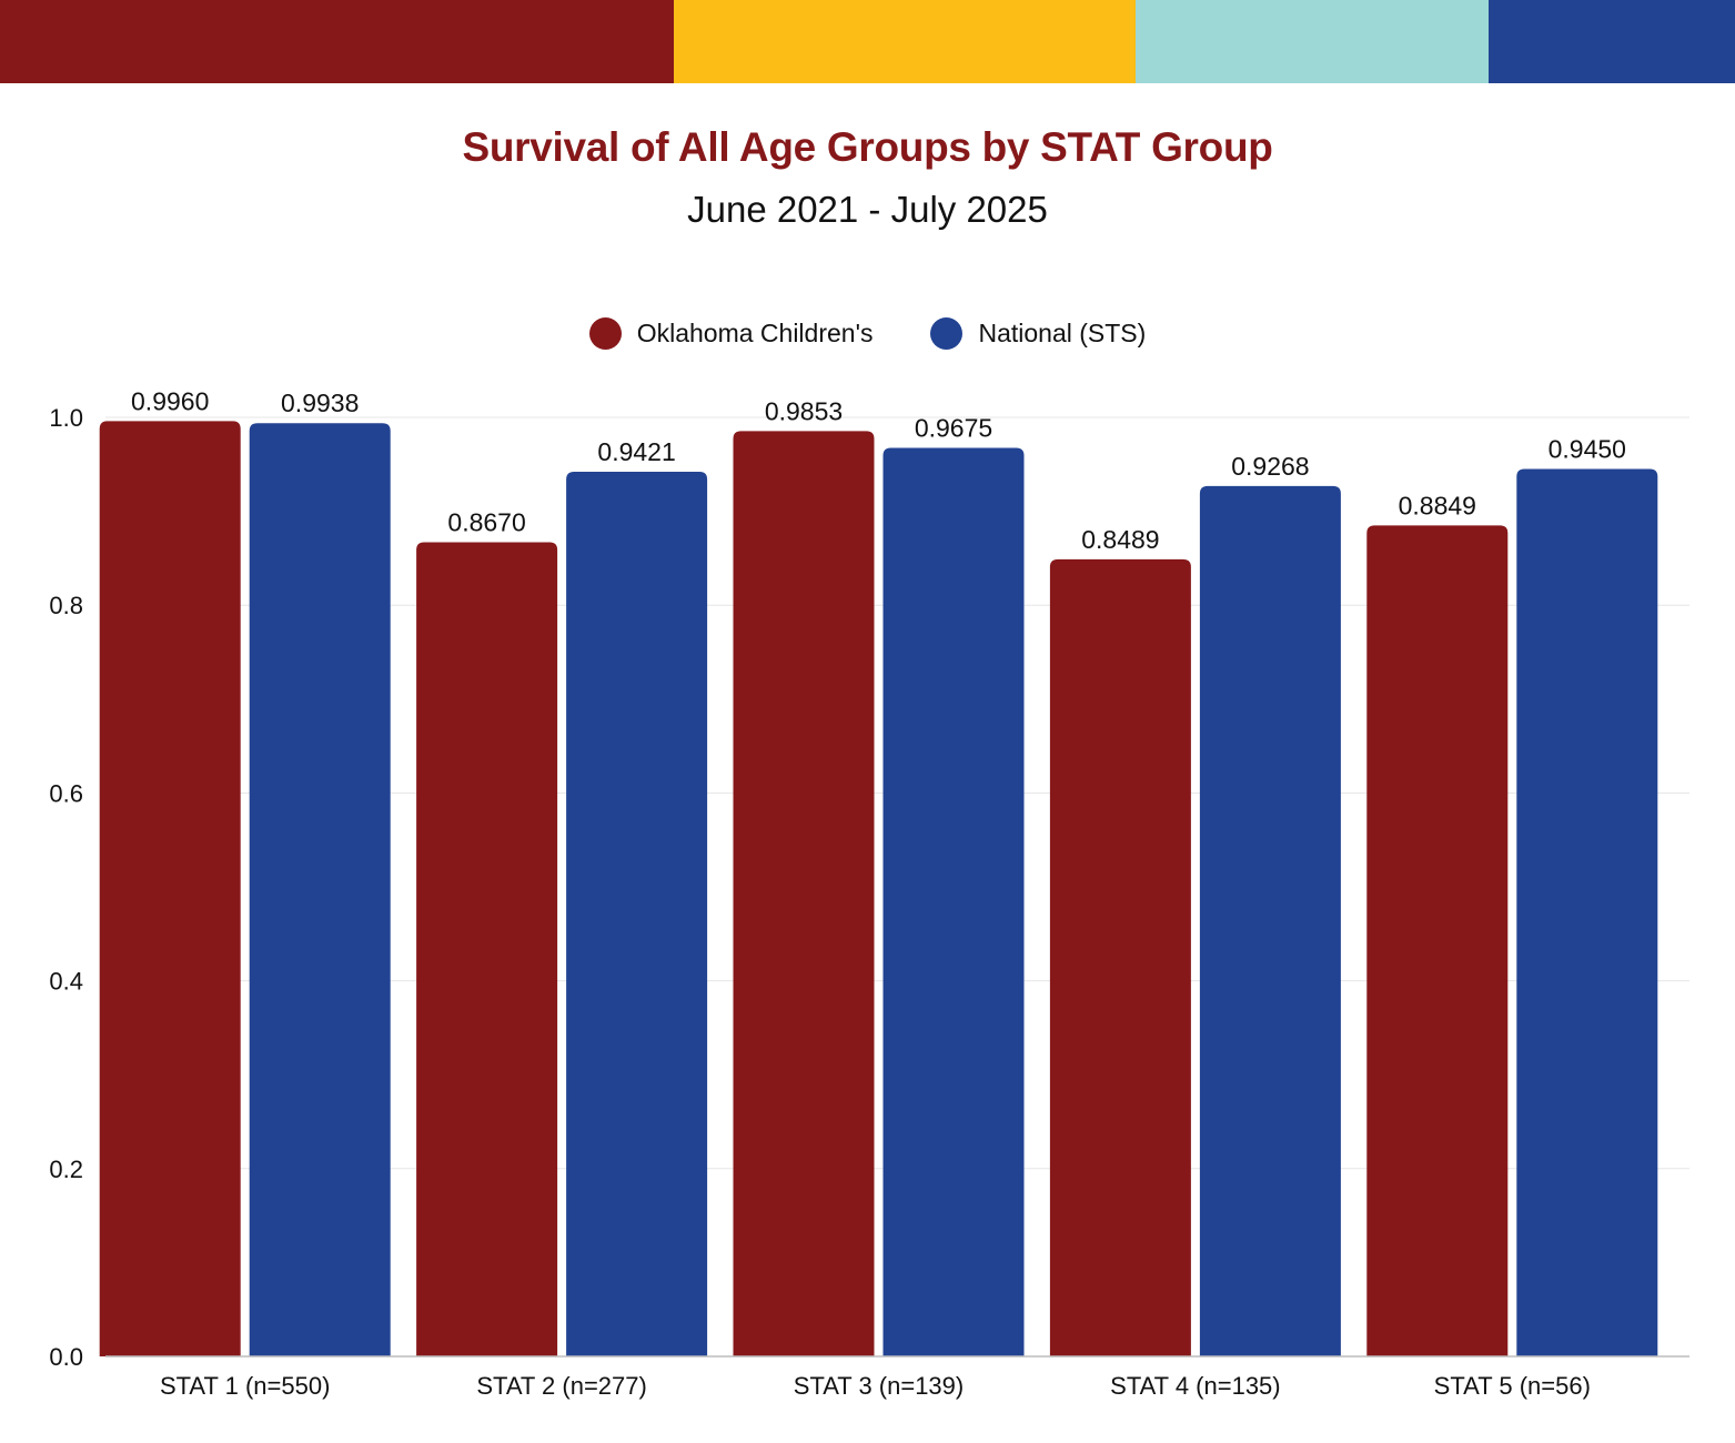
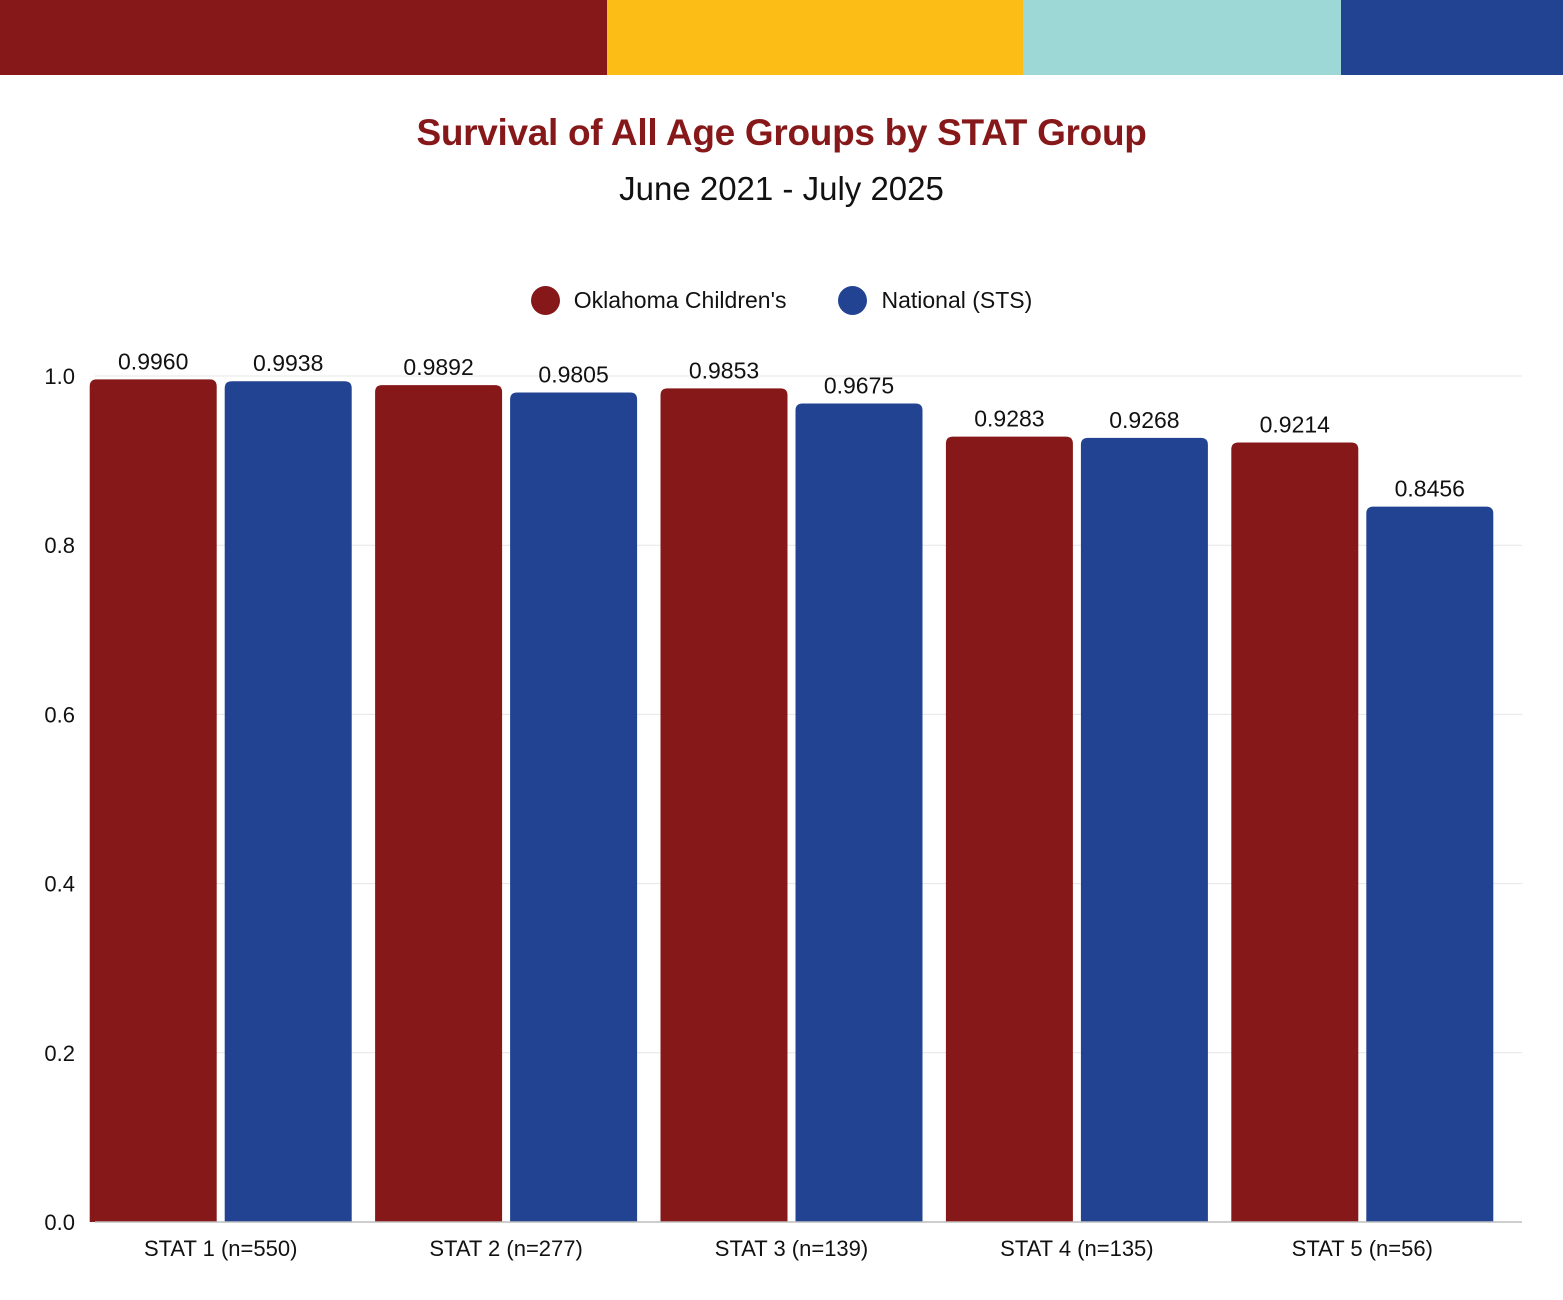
Oklahoma Children's/STAT 2 (n=277): 0.8670 -> 0.9892
National (STS)/STAT 2 (n=277): 0.9421 -> 0.9805
Oklahoma Children's/STAT 4 (n=135): 0.8489 -> 0.9283
Oklahoma Children's/STAT 5 (n=56): 0.8849 -> 0.9214
National (STS)/STAT 5 (n=56): 0.9450 -> 0.8456
